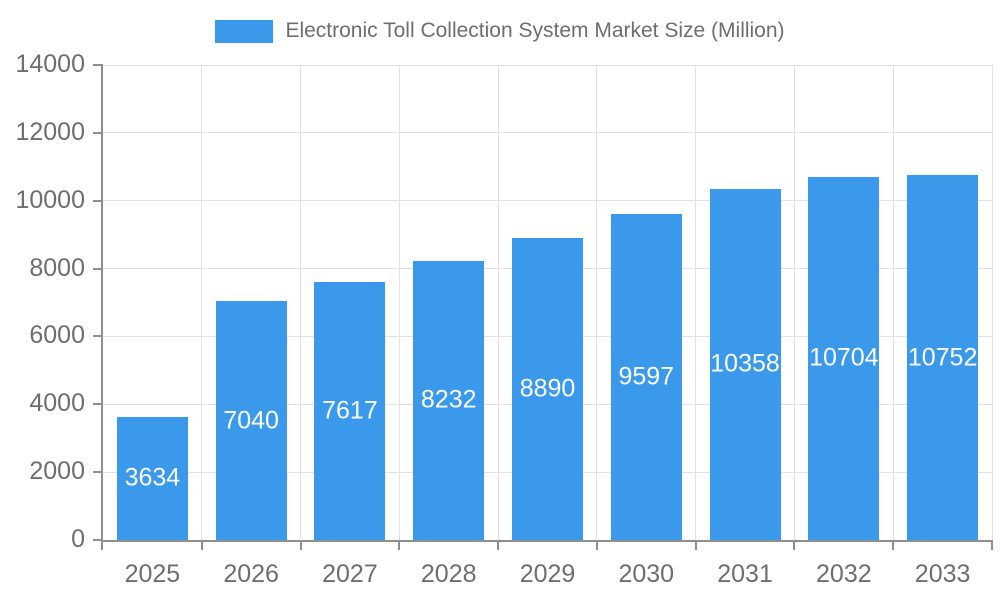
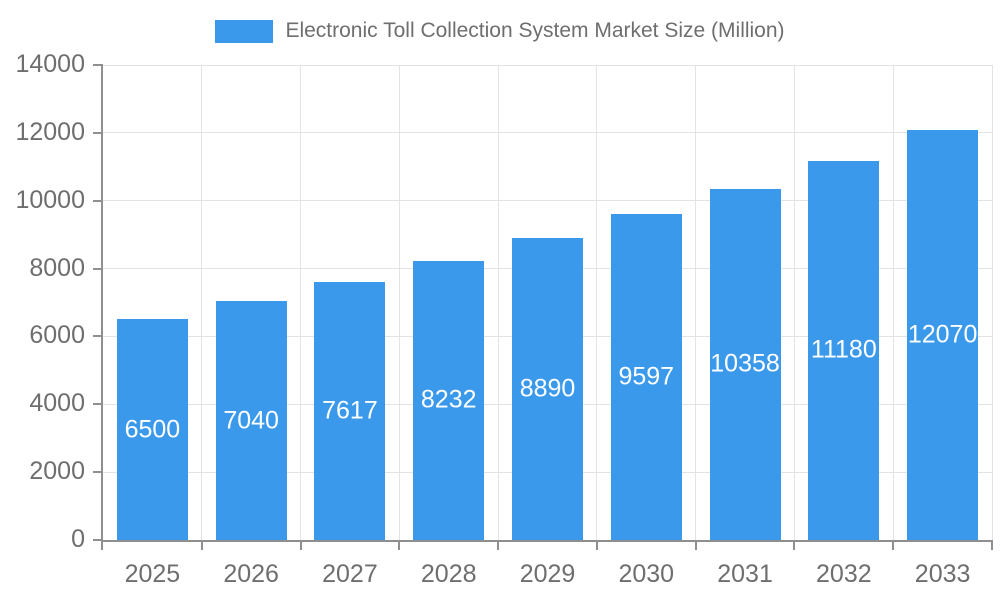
2025: 3634 -> 6500
2032: 10704 -> 11180
2033: 10752 -> 12070
